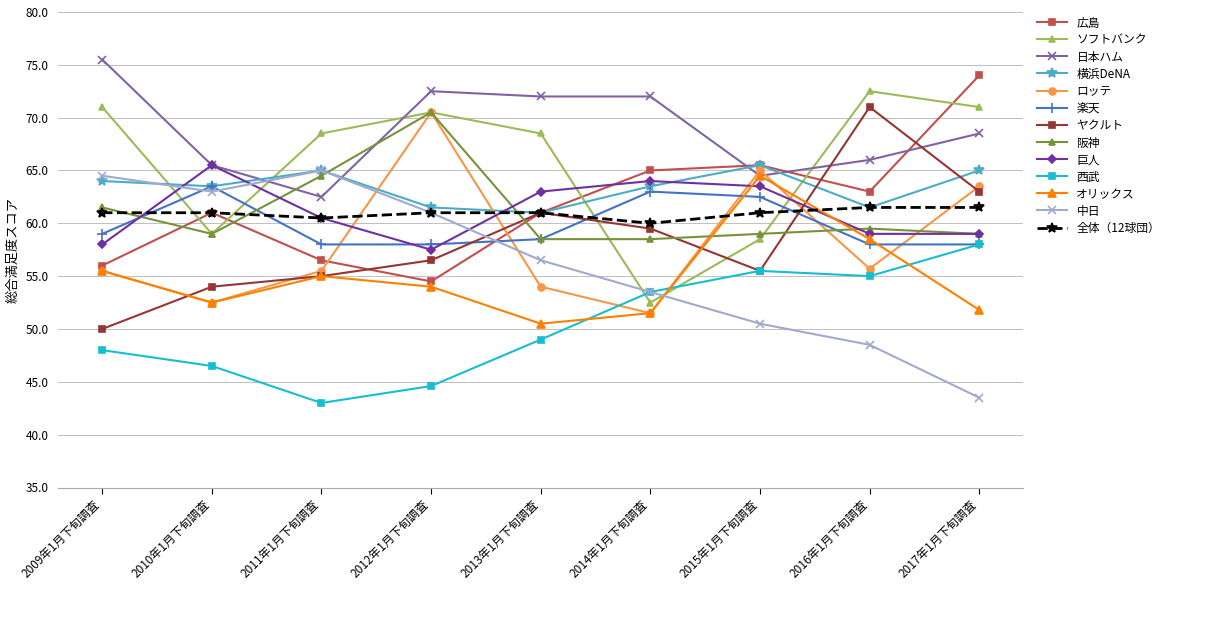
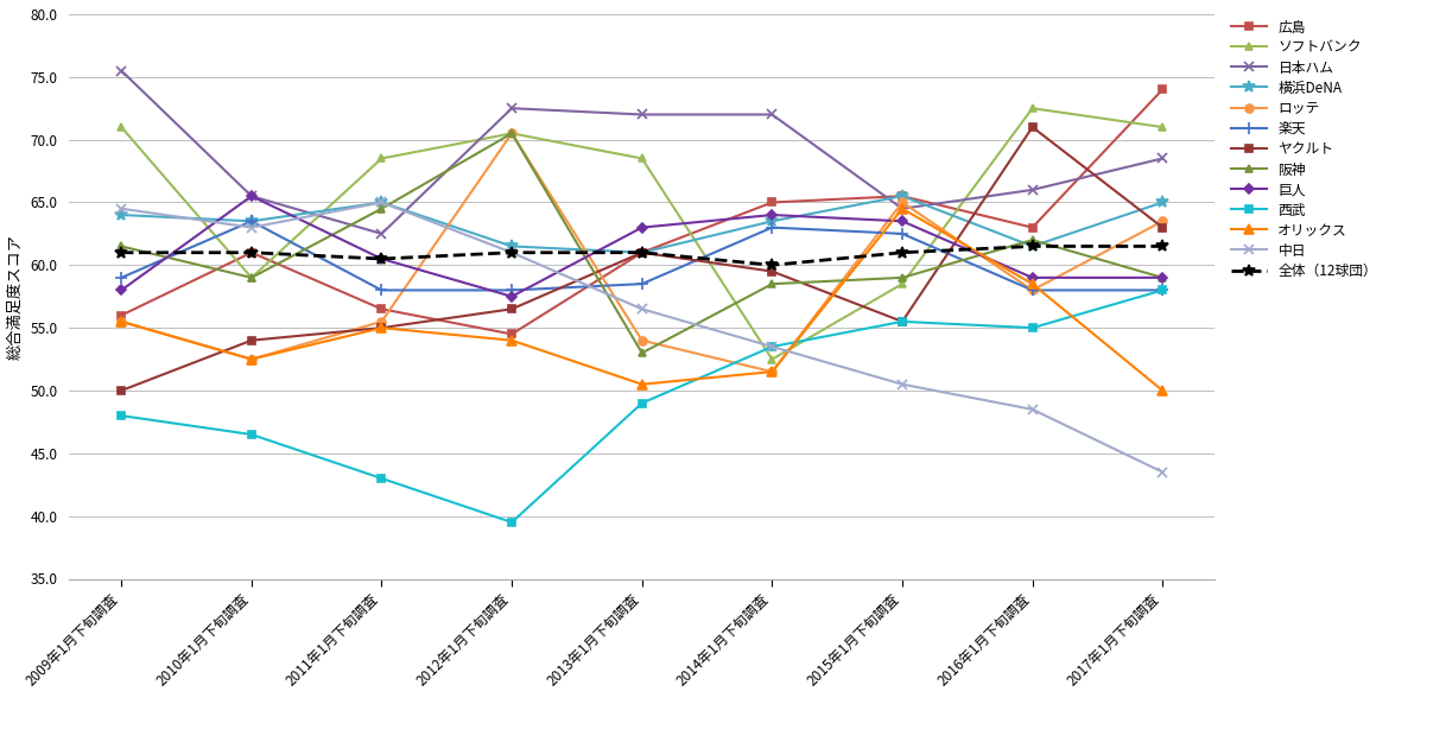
西武/2012年1月下旬調査: 44.6 -> 39.5
阪神/2013年1月下旬調査: 58.5 -> 53.0
ロッテ/2016年1月下旬調査: 55.7 -> 58.0
阪神/2016年1月下旬調査: 59.5 -> 62.0
オリックス/2017年1月下旬調査: 51.8 -> 50.0
